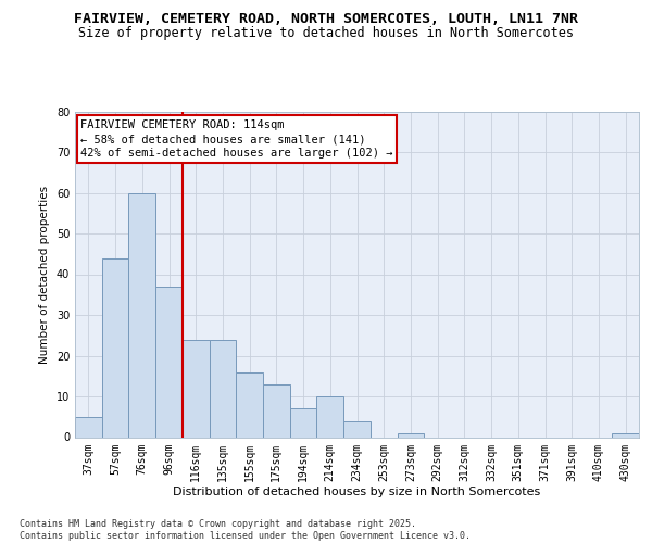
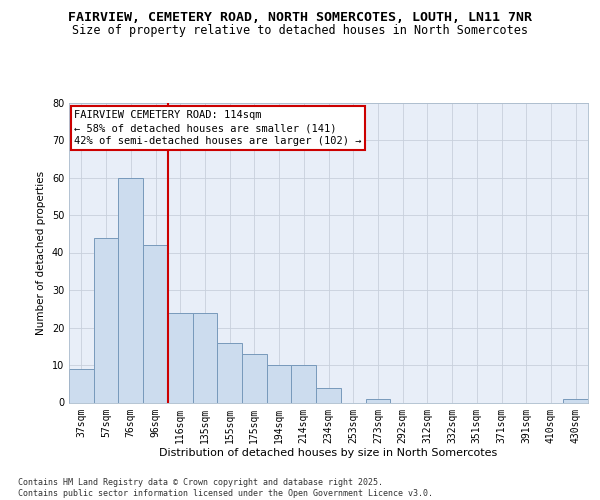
37sqm: 5 -> 9
96sqm: 37 -> 42
194sqm: 7 -> 10
